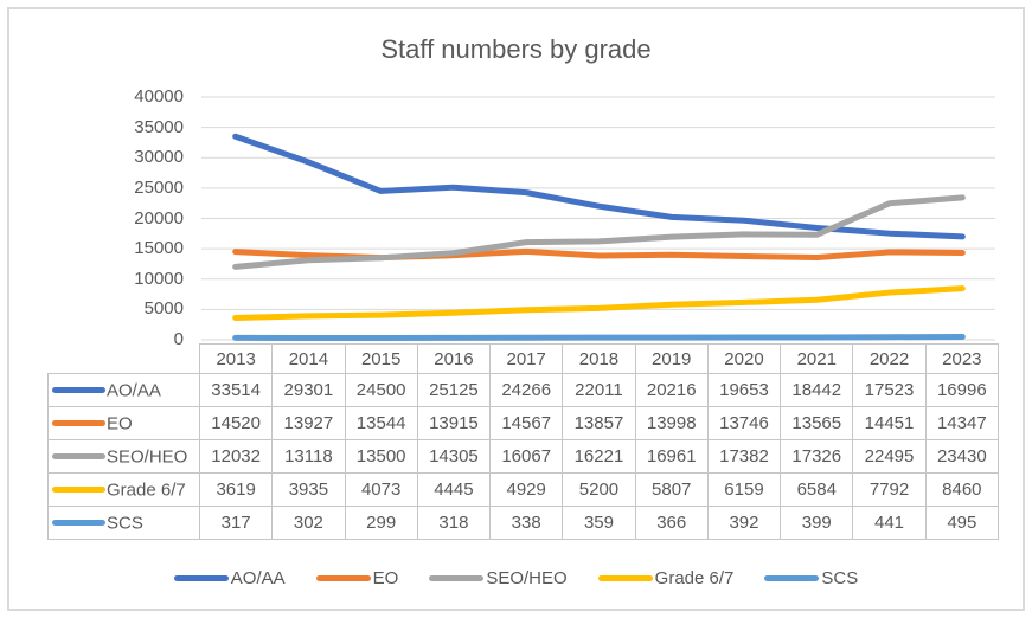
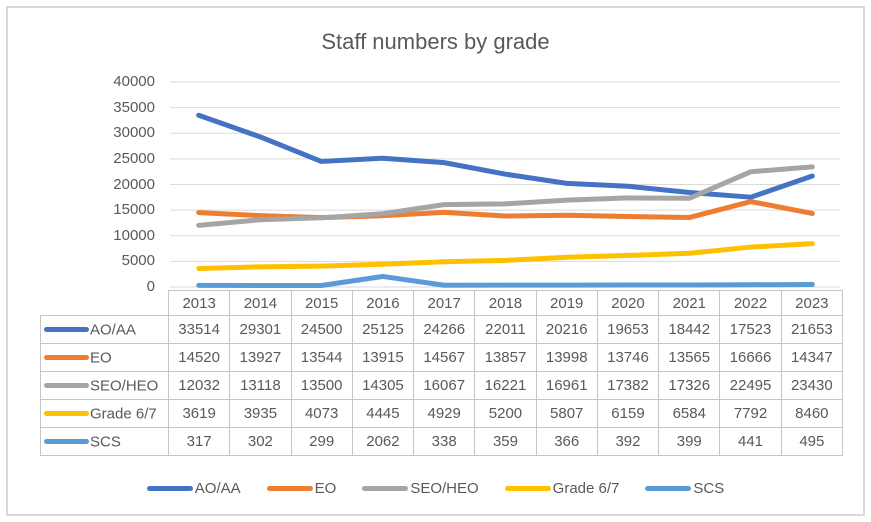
SCS/2016: 318 -> 2062
EO/2022: 14451 -> 16666
AO/AA/2023: 16996 -> 21653
